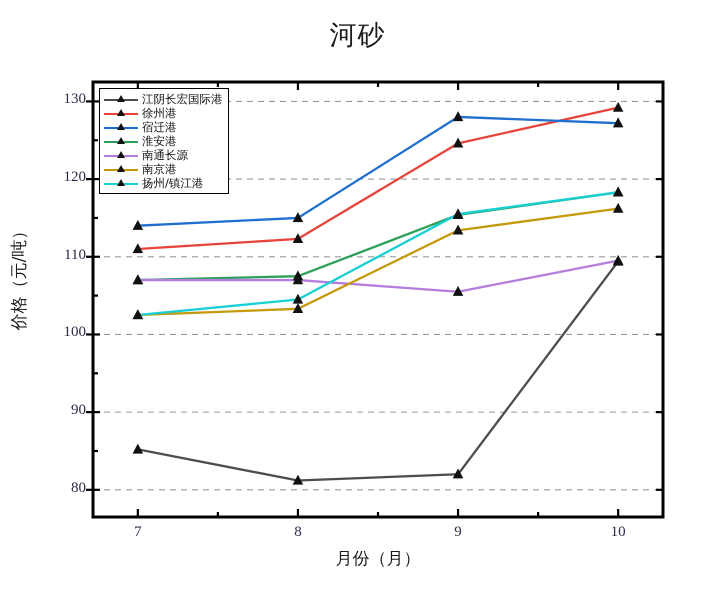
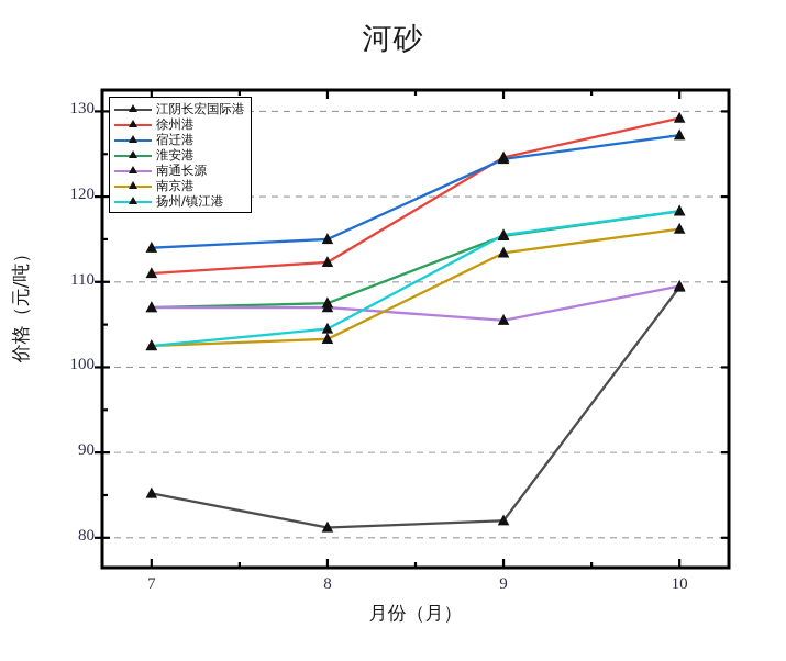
宿迁港/9: 128 -> 124
